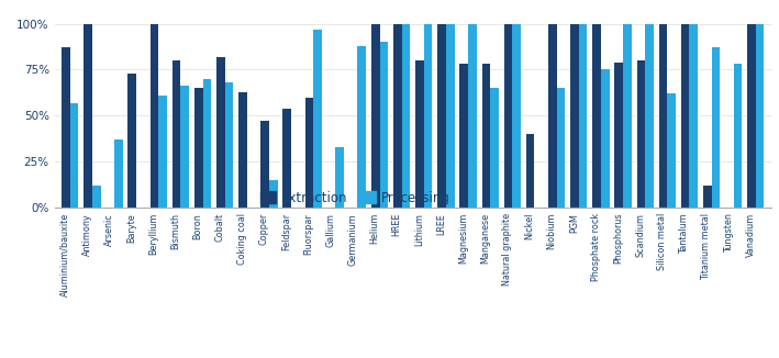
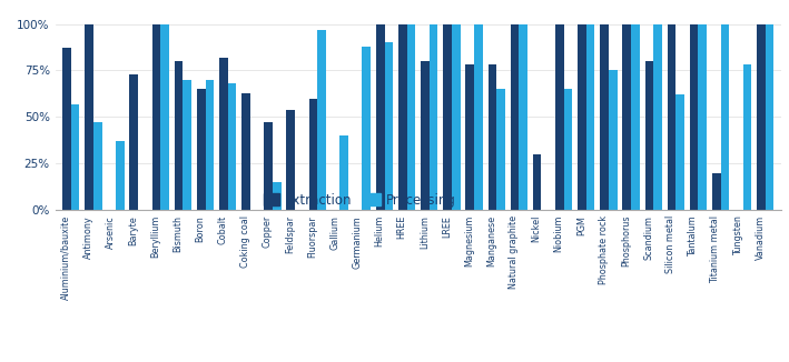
Processing/Antimony: 12% -> 47%
Processing/Beryllium: 61% -> 100%
Processing/Bismuth: 66% -> 70%
Processing/Gallium: 33% -> 40%
Extraction/Nickel: 40% -> 30%
Extraction/Phosphorus: 79% -> 100%
Extraction/Titanium metal: 12% -> 20%
Processing/Titanium metal: 87% -> 100%
